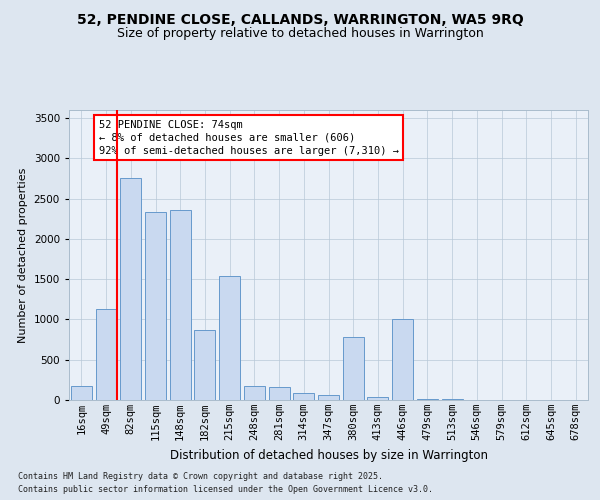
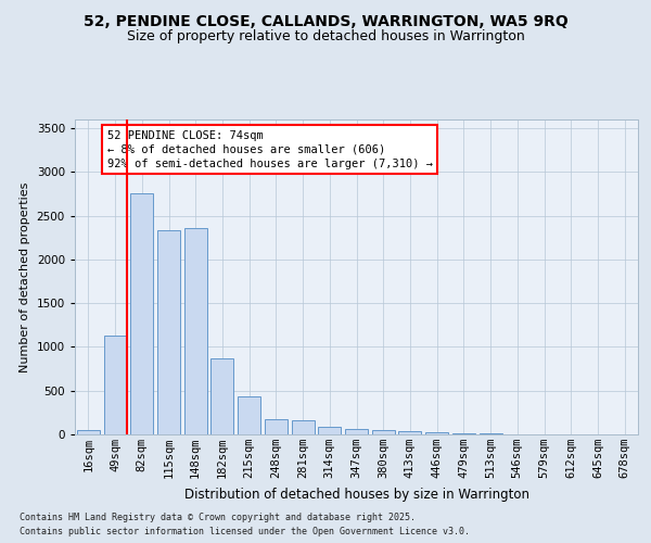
16sqm: 180 -> 50
215sqm: 1540 -> 440
380sqm: 780 -> 50
446sqm: 1000 -> 30
